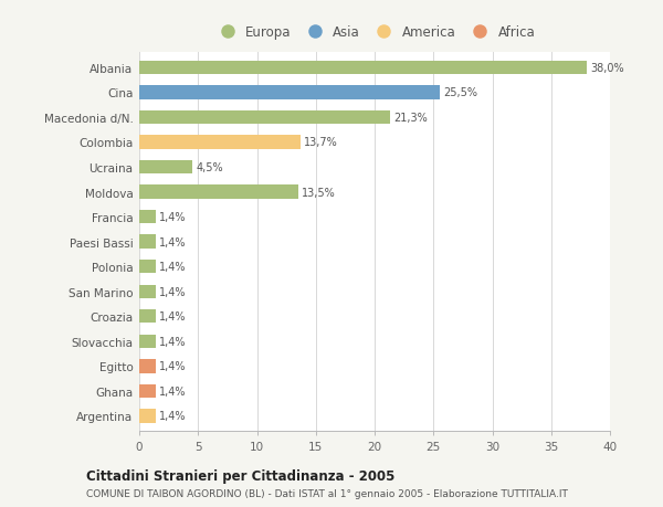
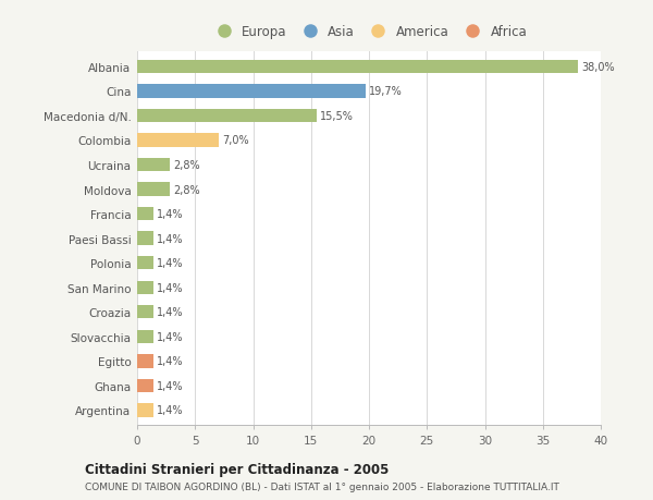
Cina: 25,5% -> 19,7%
Macedonia d/N.: 21,3% -> 15,5%
Colombia: 13,7% -> 7,0%
Ucraina: 4,5% -> 2,8%
Moldova: 13,5% -> 2,8%
